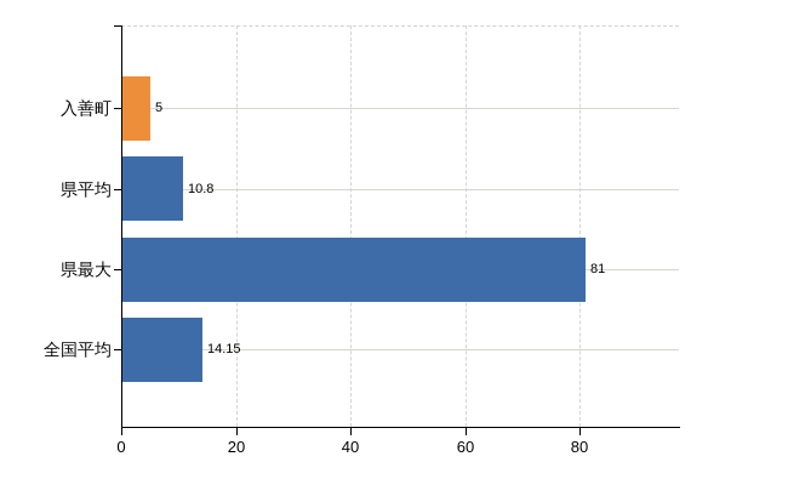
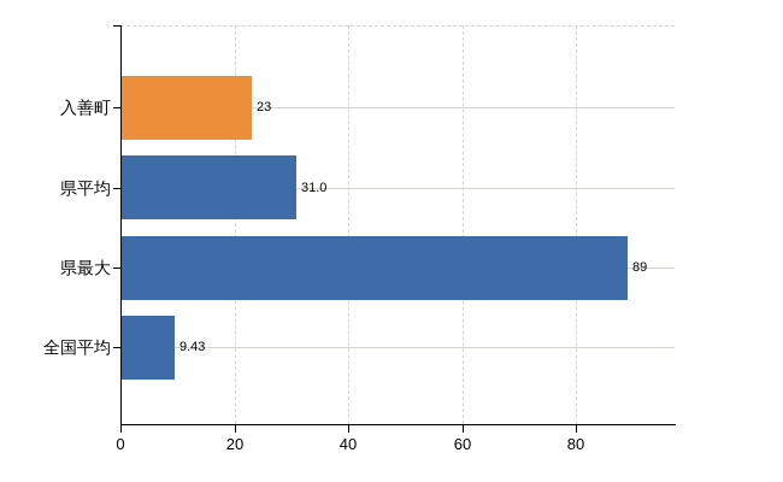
入善町: 5 -> 23
県平均: 10.8 -> 31.0
県最大: 81 -> 89
全国平均: 14.15 -> 9.43
